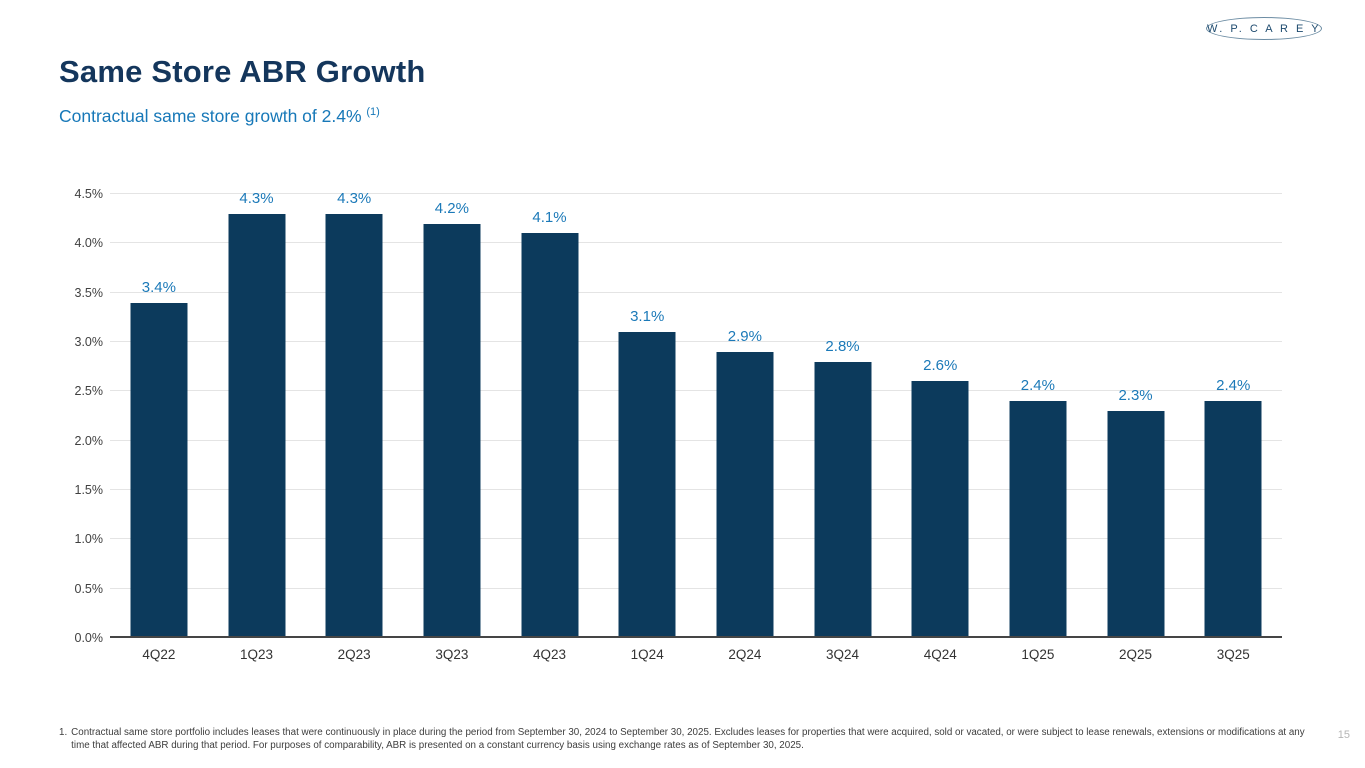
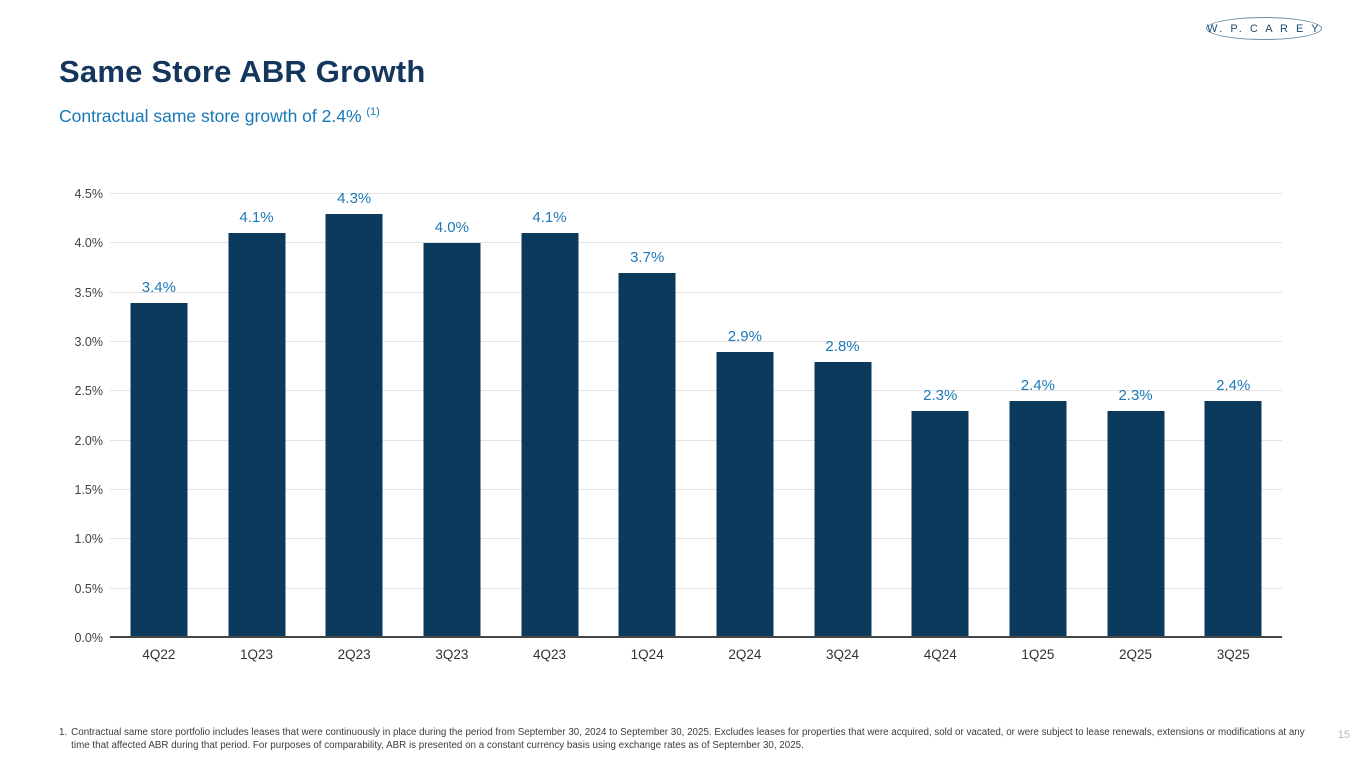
1Q23: 4.3% -> 4.1%
3Q23: 4.2% -> 4.0%
1Q24: 3.1% -> 3.7%
4Q24: 2.6% -> 2.3%
